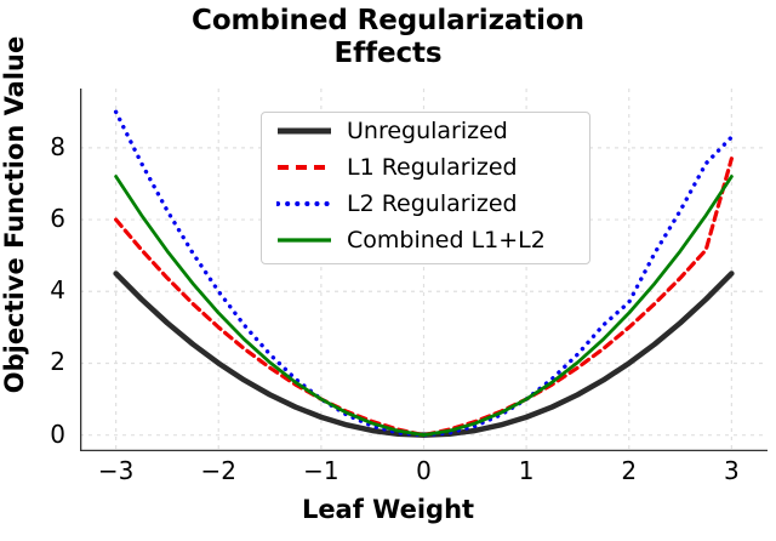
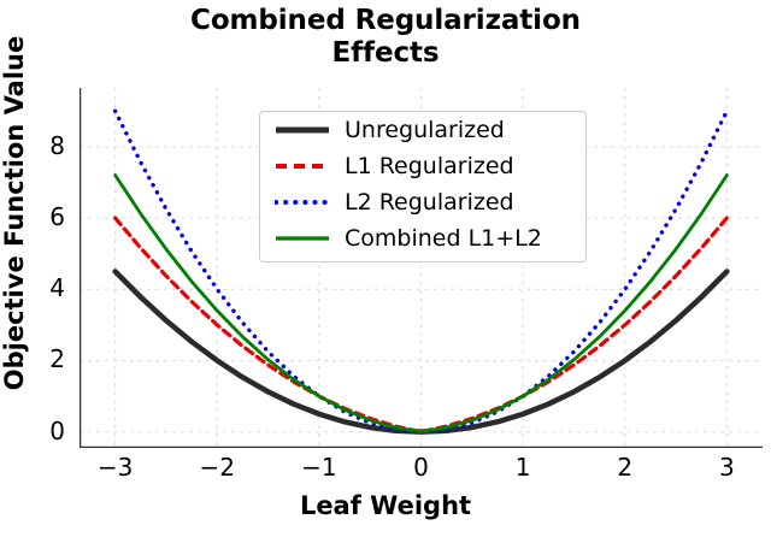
L2 Regularized/2: 3.7 -> 4.0
L1 Regularized/3: 7.7 -> 6.0
L2 Regularized/3: 8.3 -> 9.0
